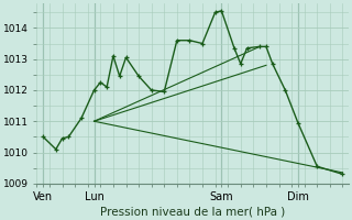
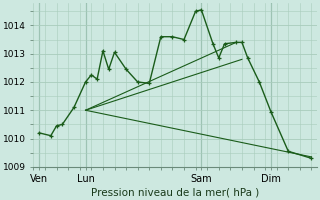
Ven: 1010.50 -> 1010.20
